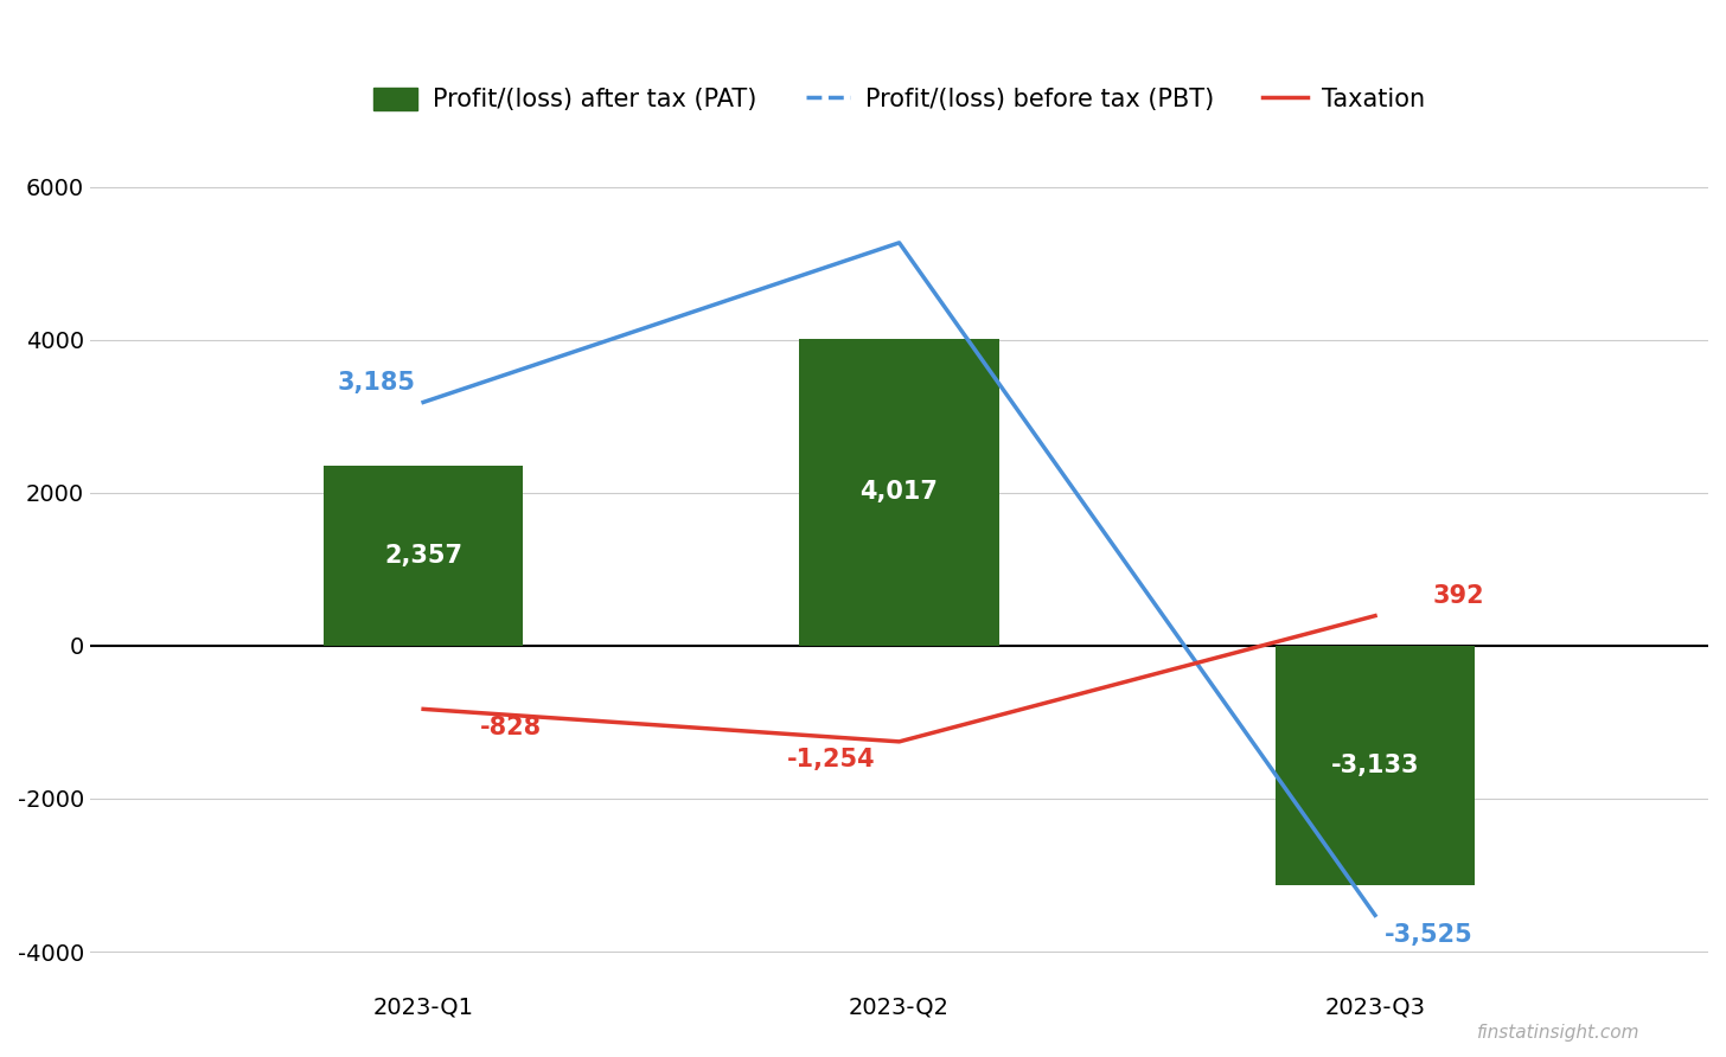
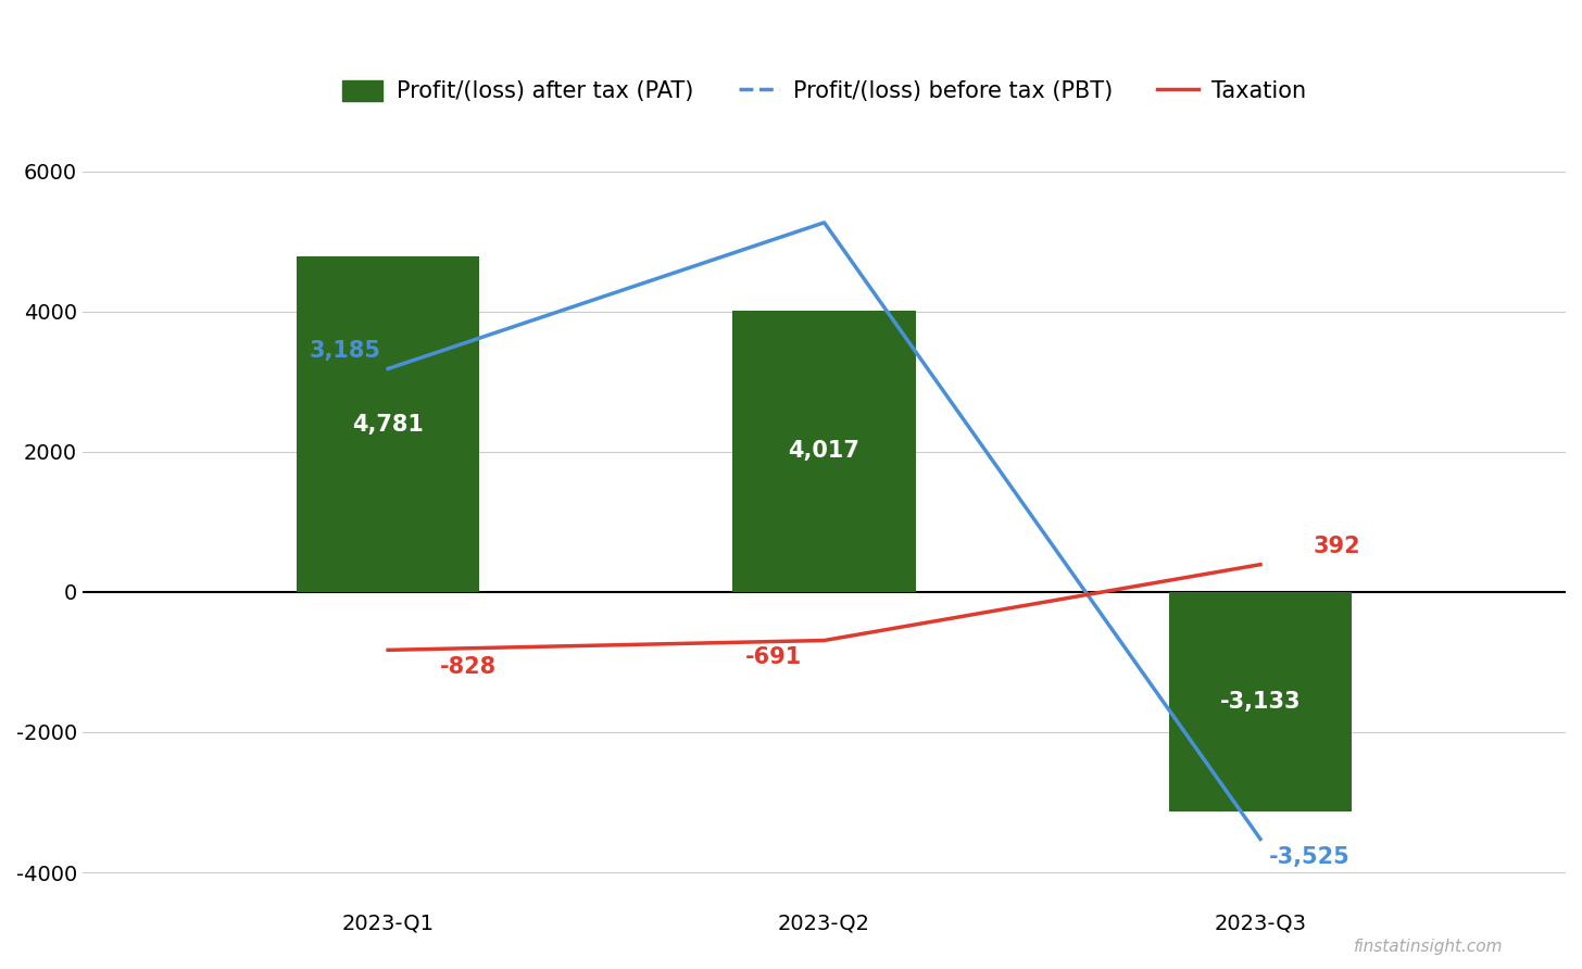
Profit/(loss) after tax (PAT)/2023-Q1: 2,357 -> 4,781
Taxation/2023-Q2: -1,254 -> -691
